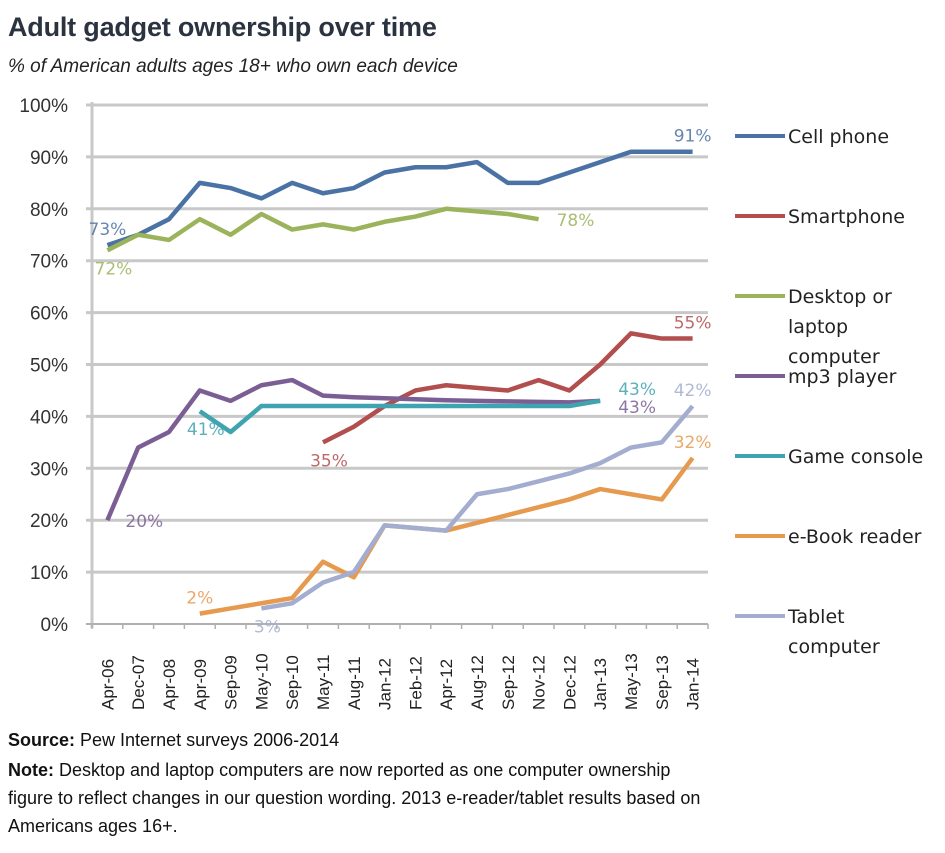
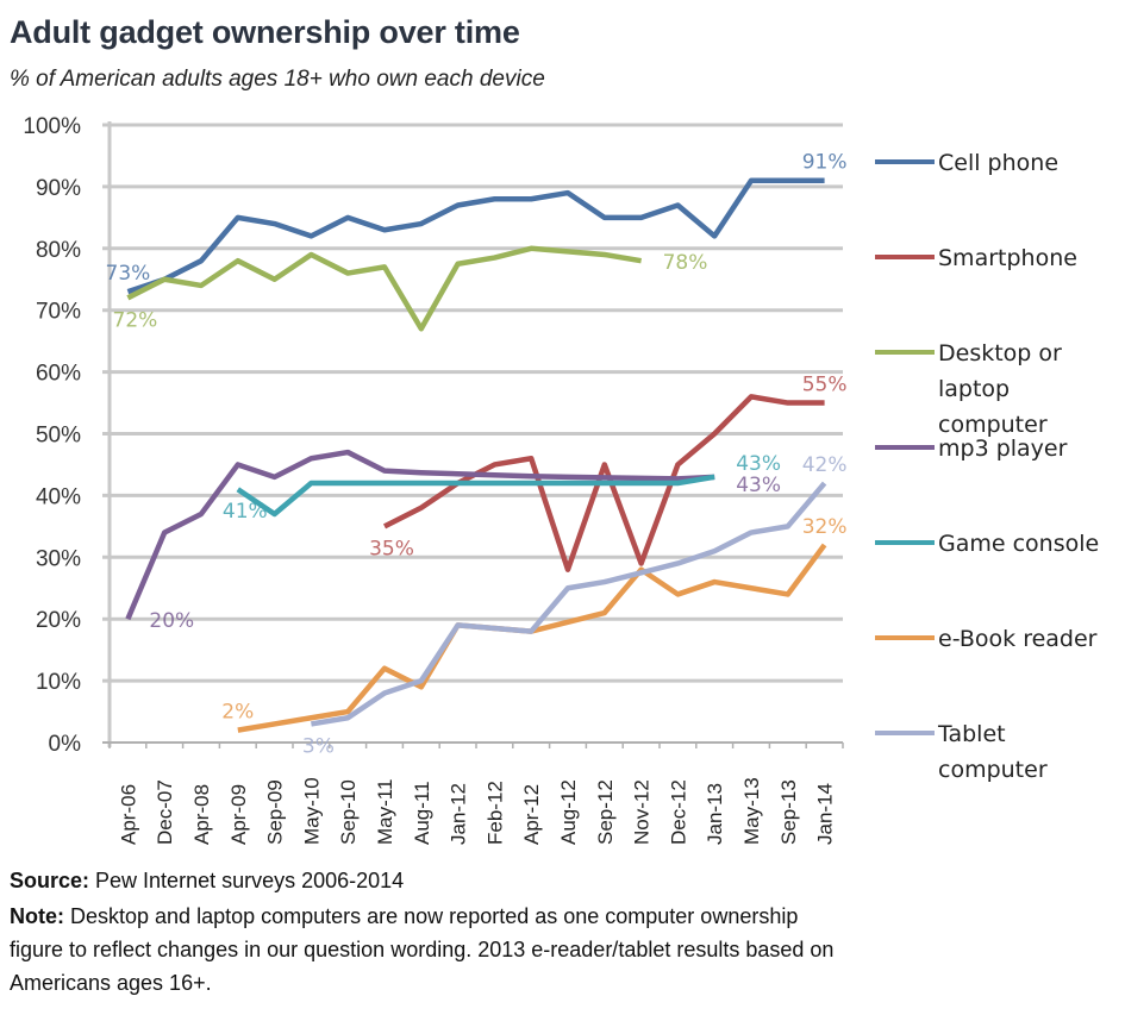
Desktop or laptop computer/Aug-11: 76% -> 67%
Smartphone/Aug-12: 46% -> 28%
Smartphone/Nov-12: 47% -> 29%
e-Book reader/Nov-12: 22% -> 28%
Cell phone/Jan-13: 89% -> 82%
